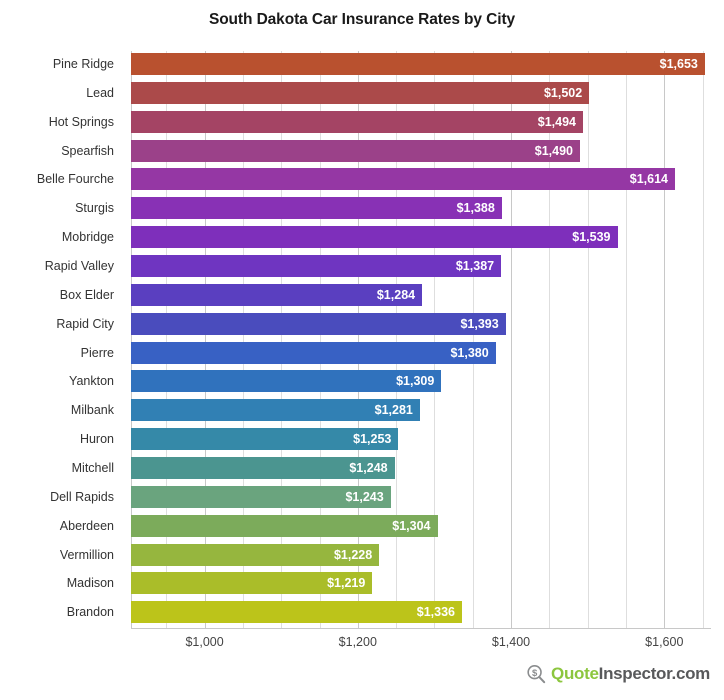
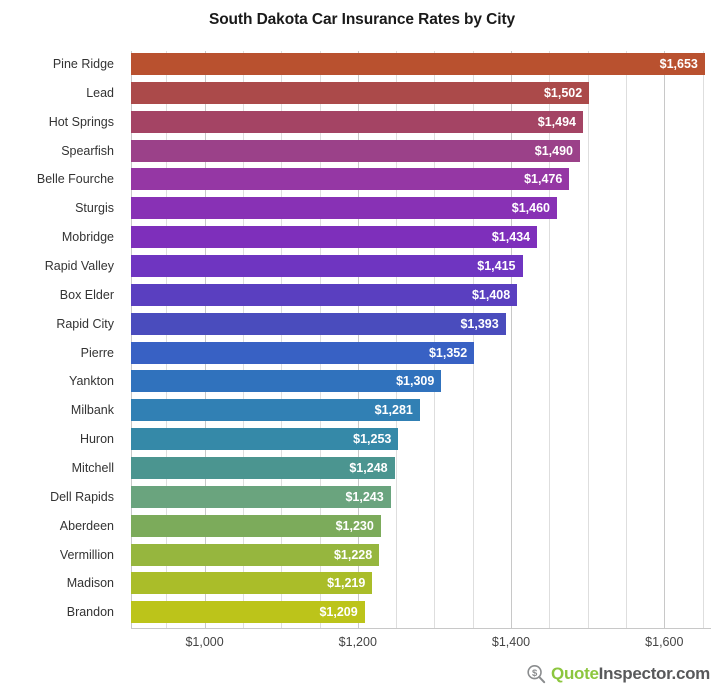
Belle Fourche: $1,614 -> $1,476
Sturgis: $1,388 -> $1,460
Mobridge: $1,539 -> $1,434
Rapid Valley: $1,387 -> $1,415
Box Elder: $1,284 -> $1,408
Pierre: $1,380 -> $1,352
Aberdeen: $1,304 -> $1,230
Brandon: $1,336 -> $1,209
